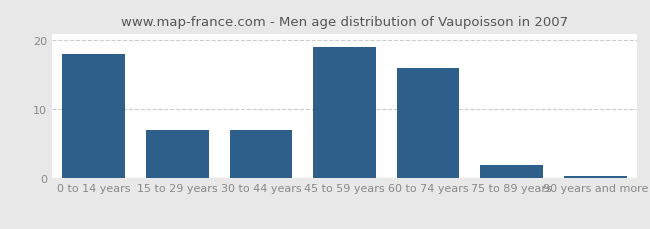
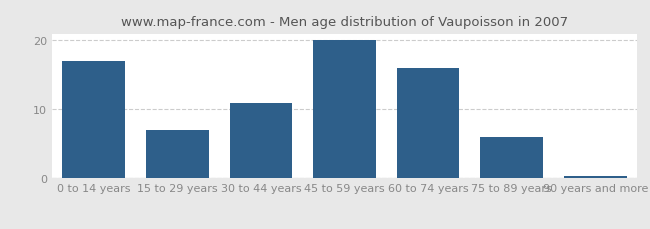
0 to 14 years: 18.0 -> 17.0
30 to 44 years: 7.0 -> 11.0
45 to 59 years: 19.0 -> 20.0
75 to 89 years: 2.0 -> 6.0
